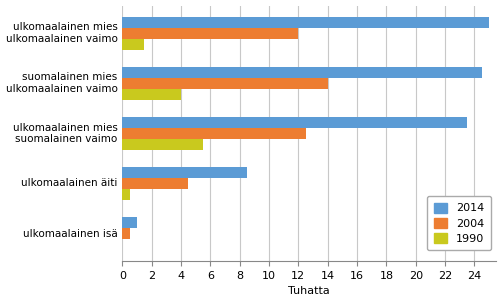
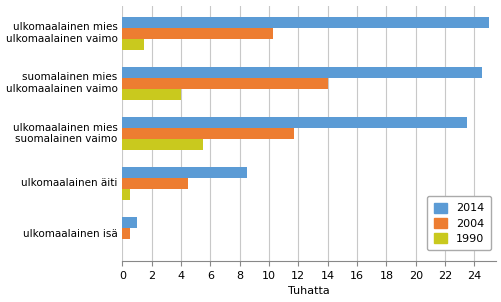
2004/ulkomaalainen mies ulkomaalainen vaimo: 12.0 -> 10.3
2004/ulkomaalainen mies suomalainen vaimo: 12.5 -> 11.7
